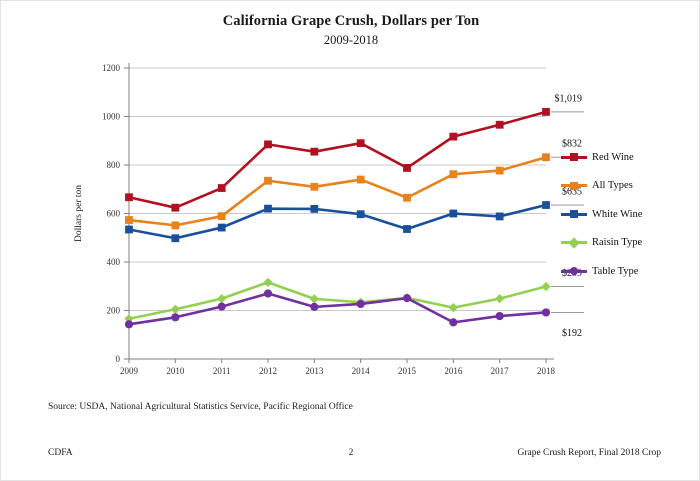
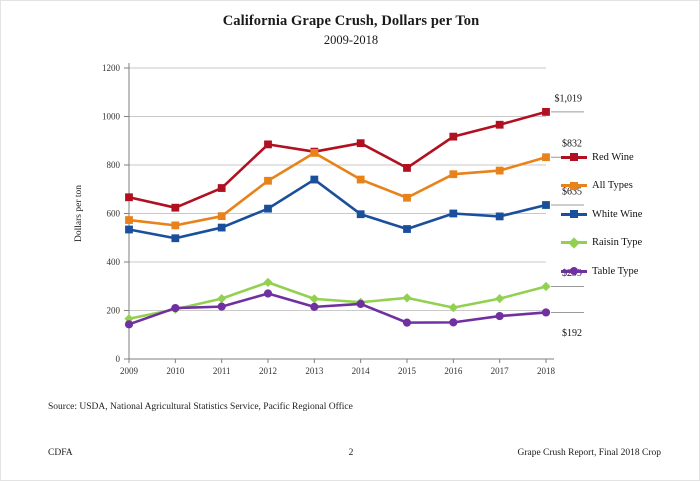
Table Type/2010: 170 -> 210
All Types/2013: 710 -> 850
White Wine/2013: 620 -> 740
Table Type/2015: 250 -> 150
